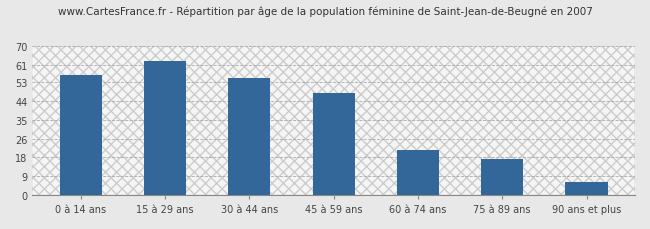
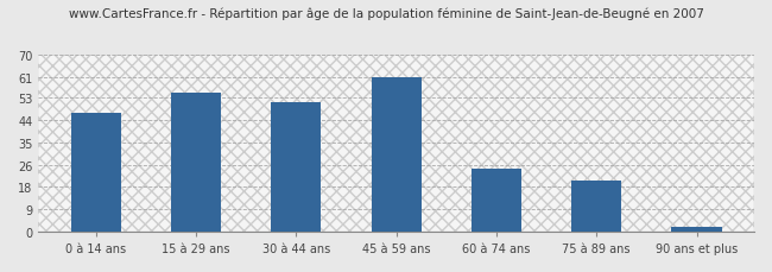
0 à 14 ans: 56 -> 47
15 à 29 ans: 63 -> 55
30 à 44 ans: 55 -> 51
45 à 59 ans: 48 -> 61
60 à 74 ans: 21 -> 25
75 à 89 ans: 17 -> 20
90 ans et plus: 6 -> 2
